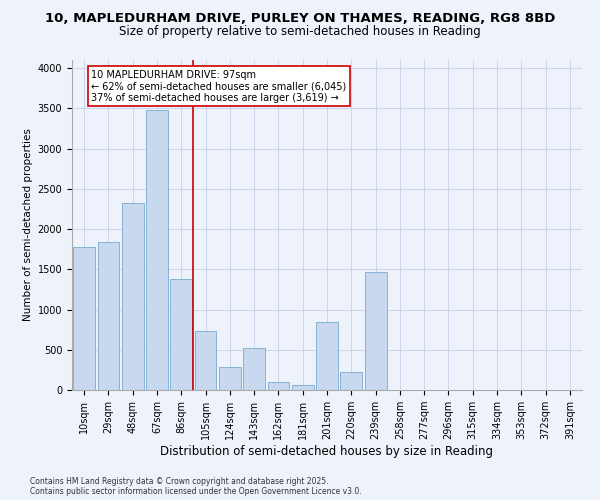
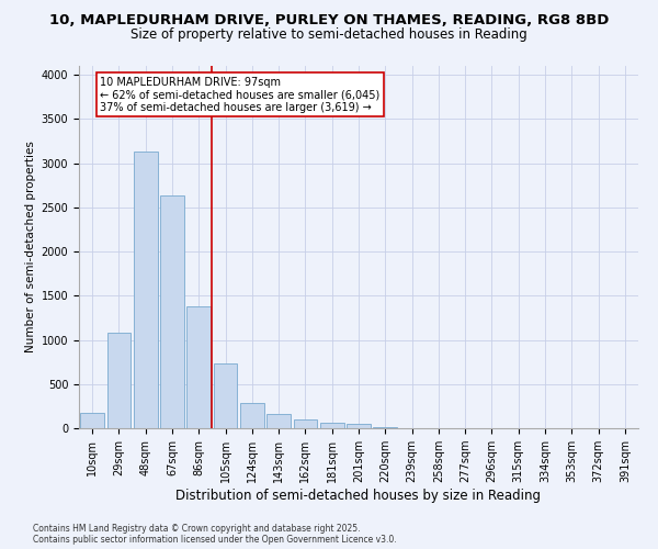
10sqm: 1780 -> 170
29sqm: 1840 -> 1080
48sqm: 2320 -> 3130
67sqm: 3480 -> 2640
143sqm: 520 -> 160
201sqm: 840 -> 50
220sqm: 220 -> 20
239sqm: 1460 -> 0
